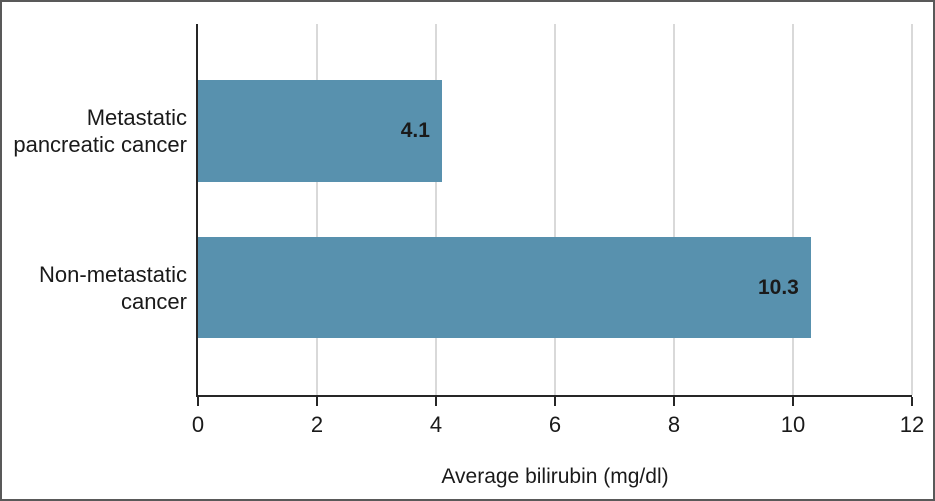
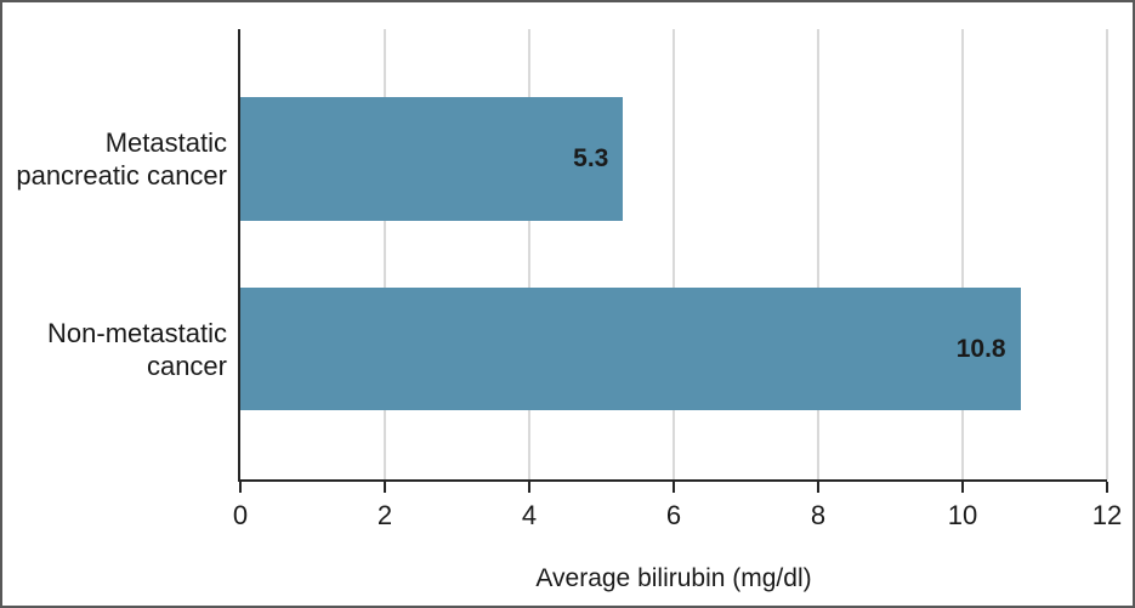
Metastatic pancreatic cancer: 4.1 -> 5.3
Non-metastatic cancer: 10.3 -> 10.8
